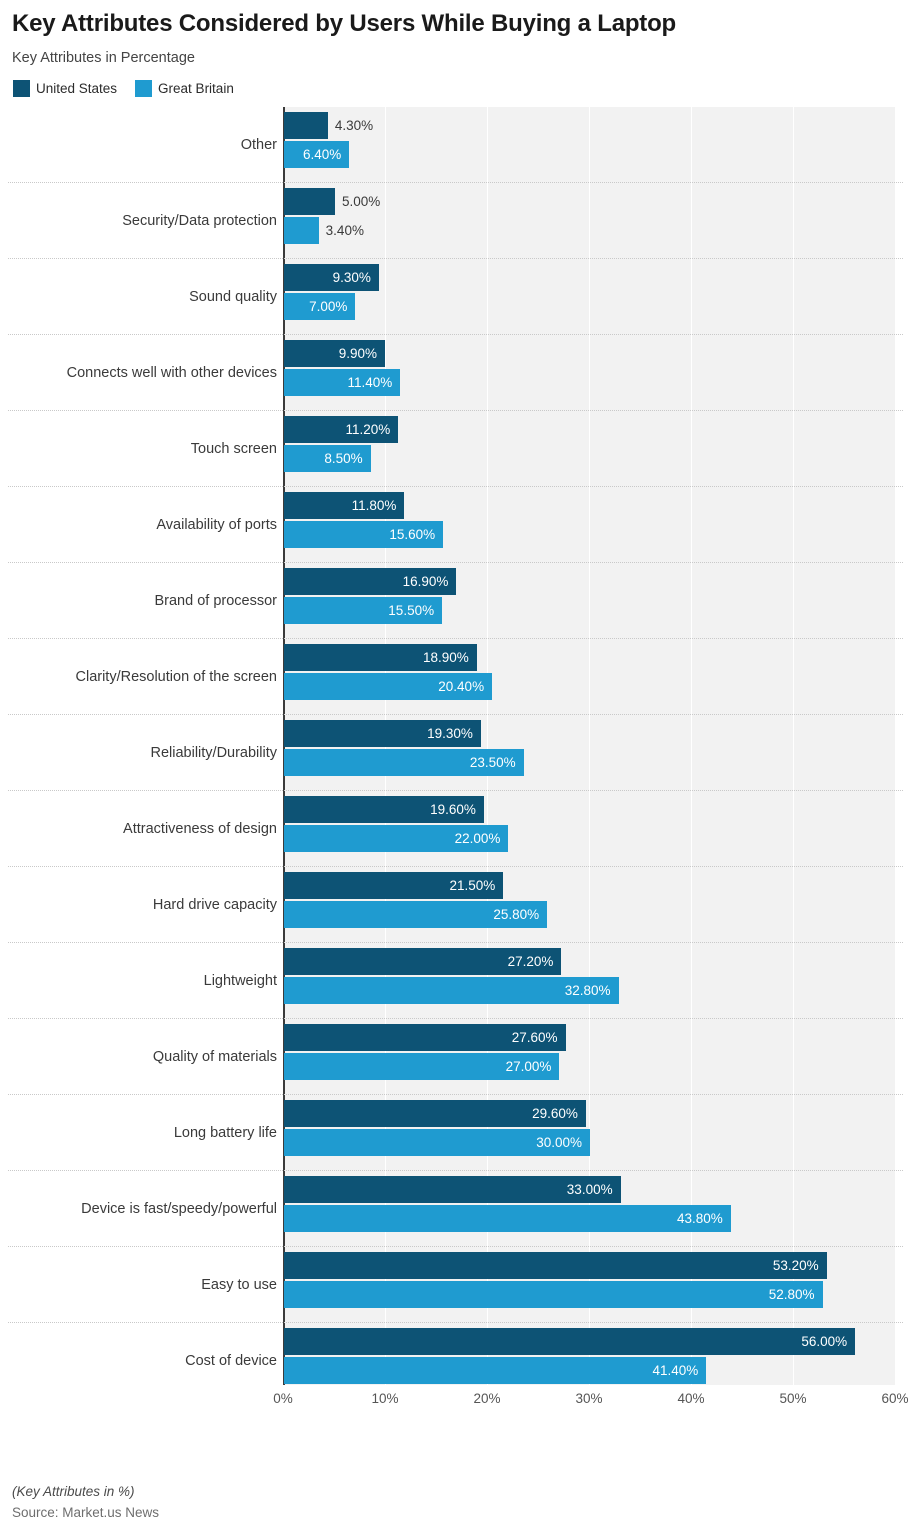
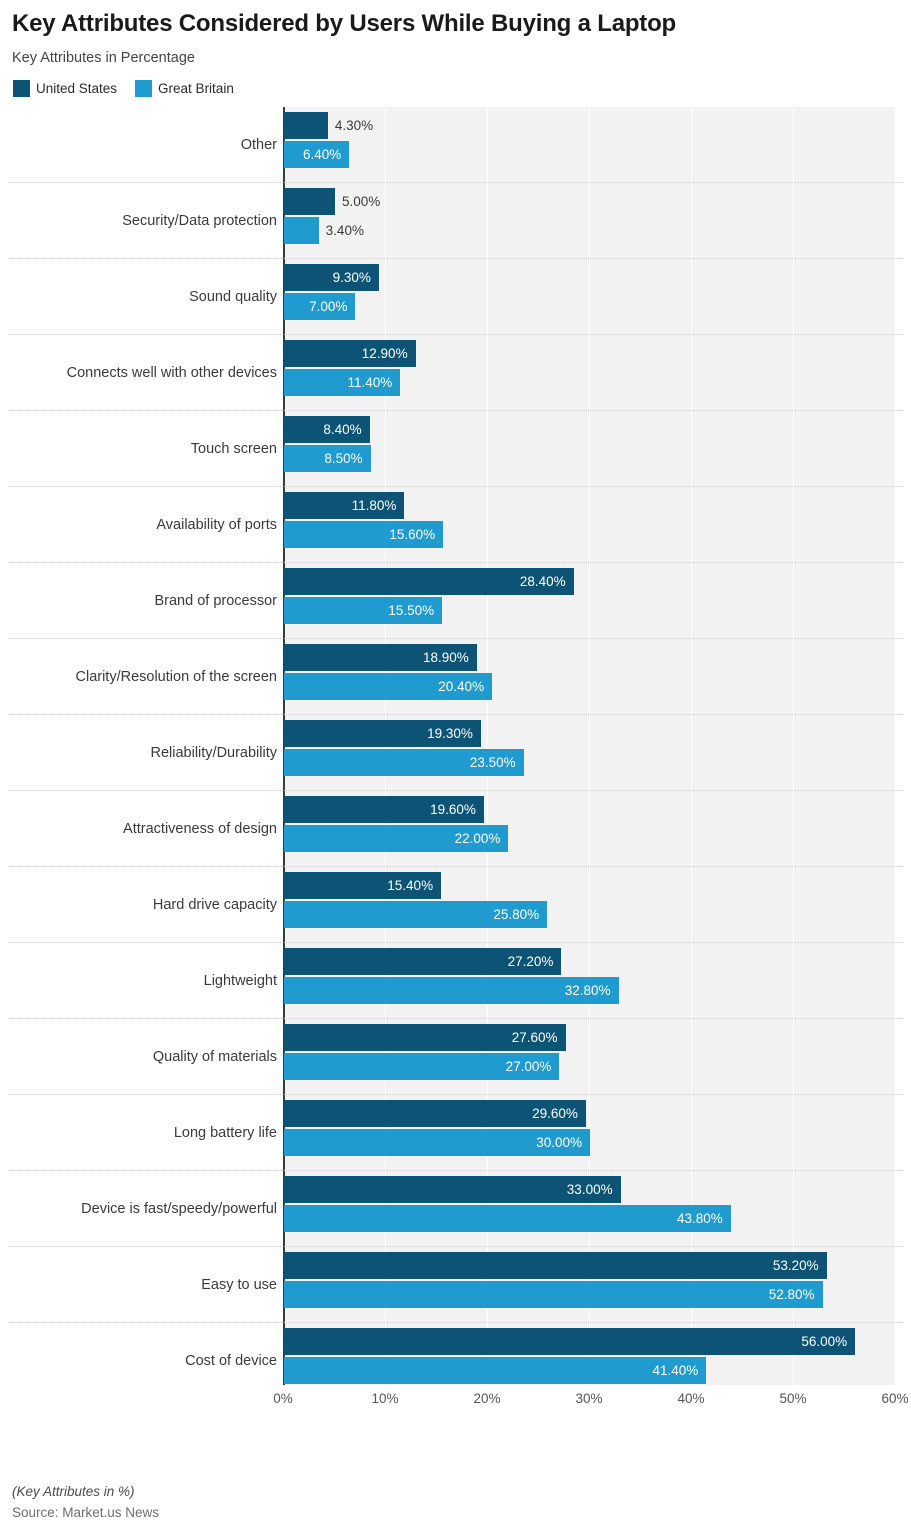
United States/Connects well with other devices: 9.90% -> 12.90%
United States/Touch screen: 11.20% -> 8.40%
United States/Brand of processor: 16.90% -> 28.40%
United States/Hard drive capacity: 21.50% -> 15.40%
